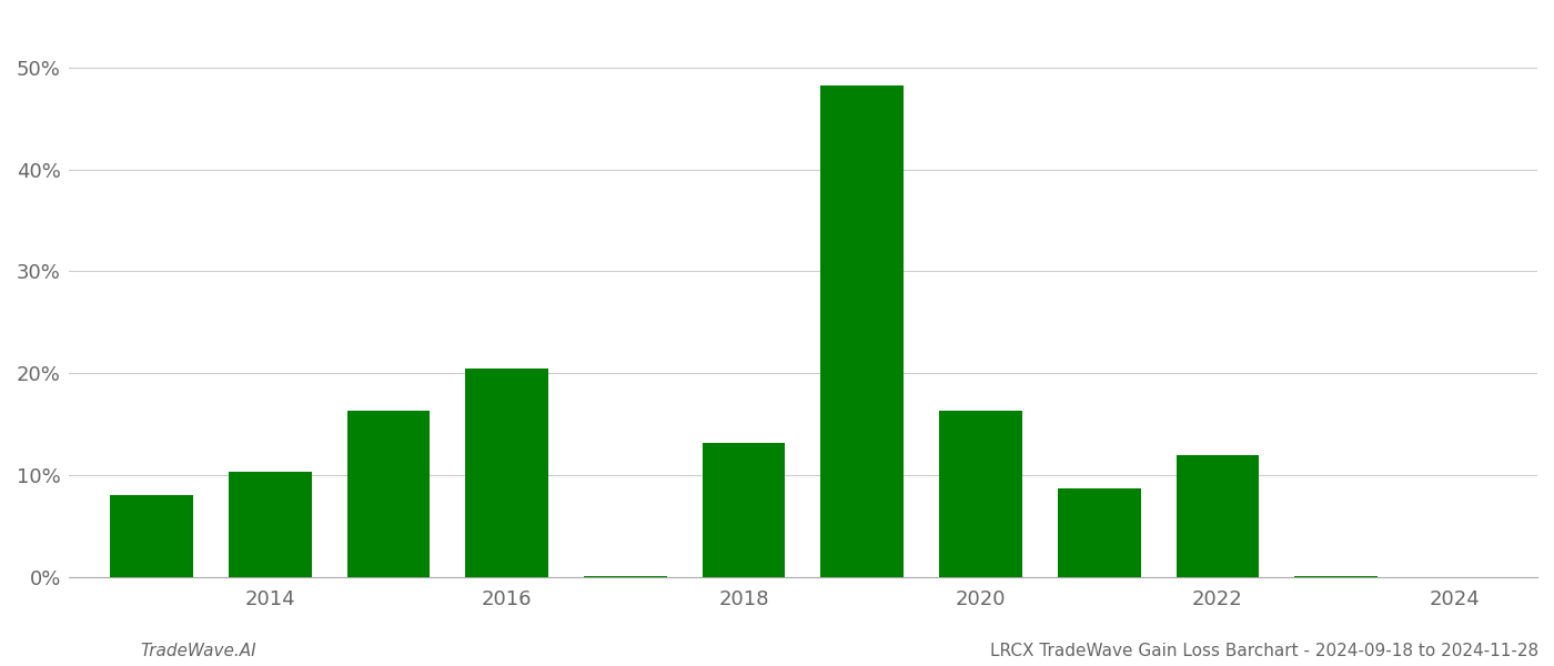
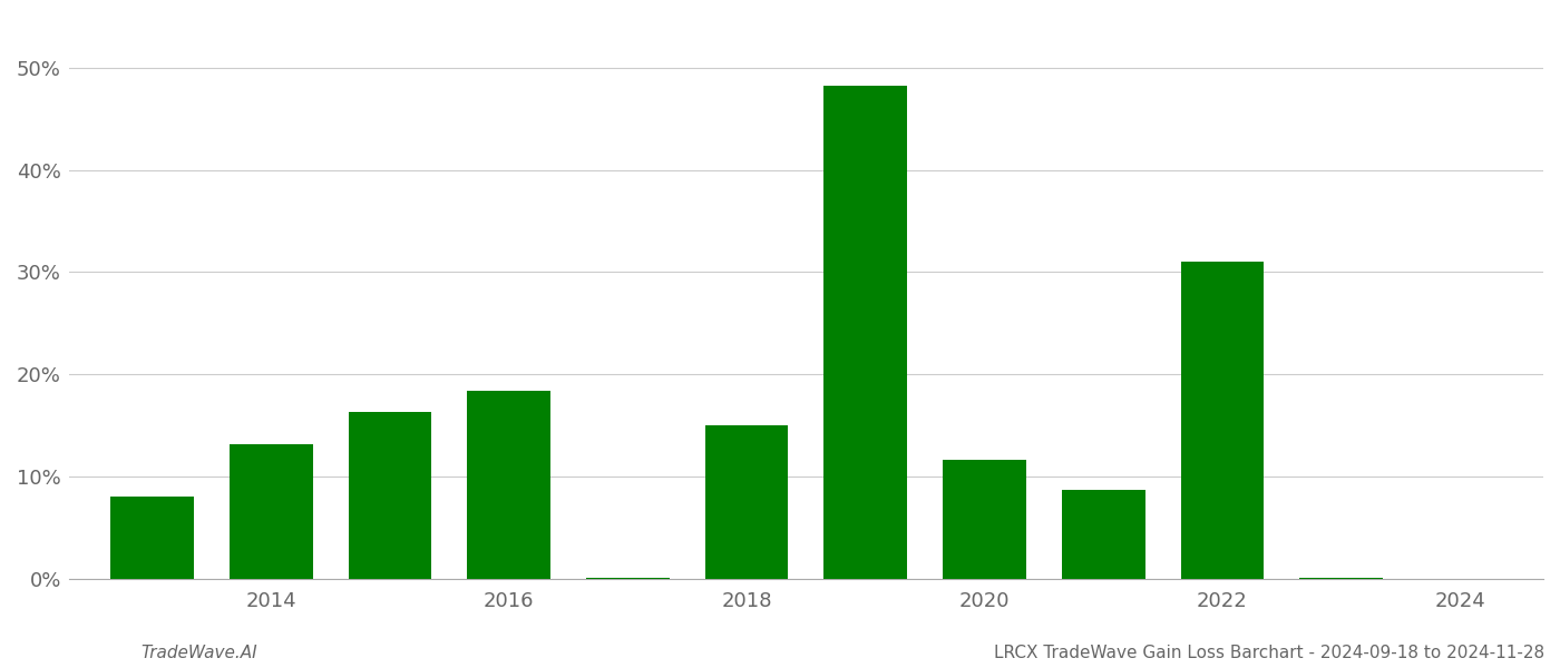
2014: 10.3% -> 13.2%
2016: 20.5% -> 18.4%
2018: 13.2% -> 15.0%
2020: 16.3% -> 11.6%
2022: 12.0% -> 31.0%
